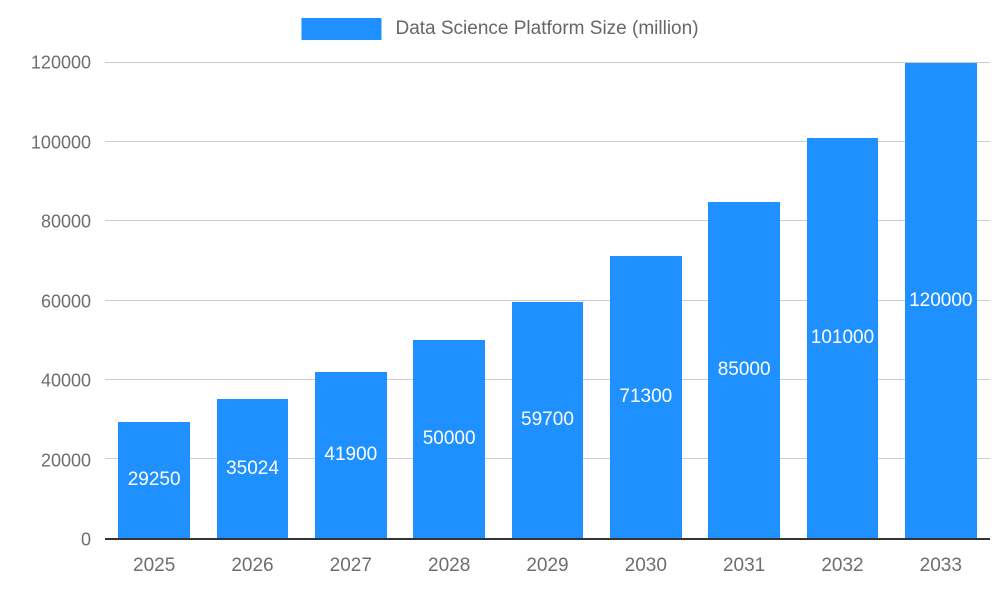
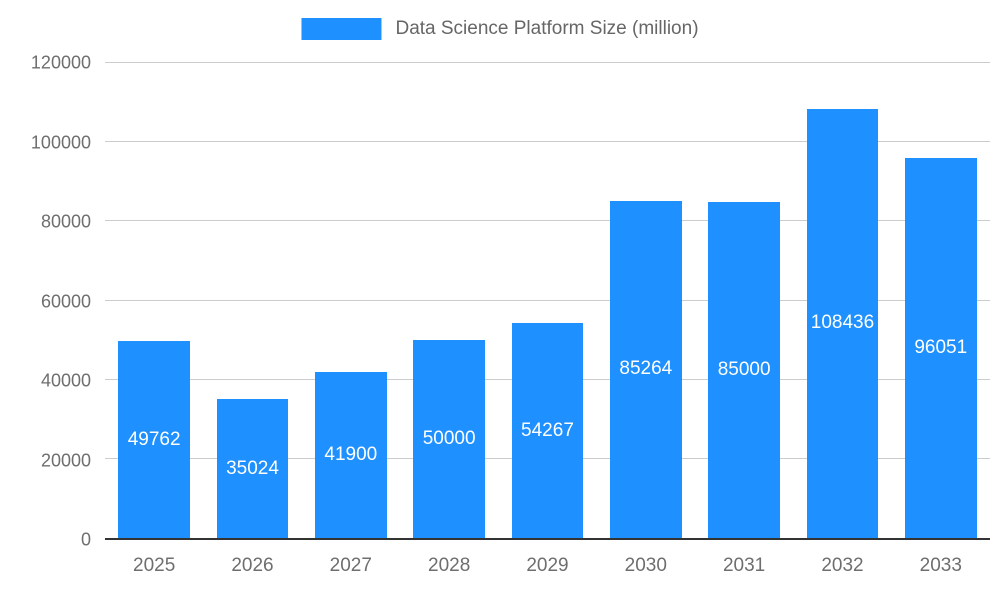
2025: 29250 -> 49762
2029: 59700 -> 54267
2030: 71300 -> 85264
2032: 101000 -> 108436
2033: 120000 -> 96051
